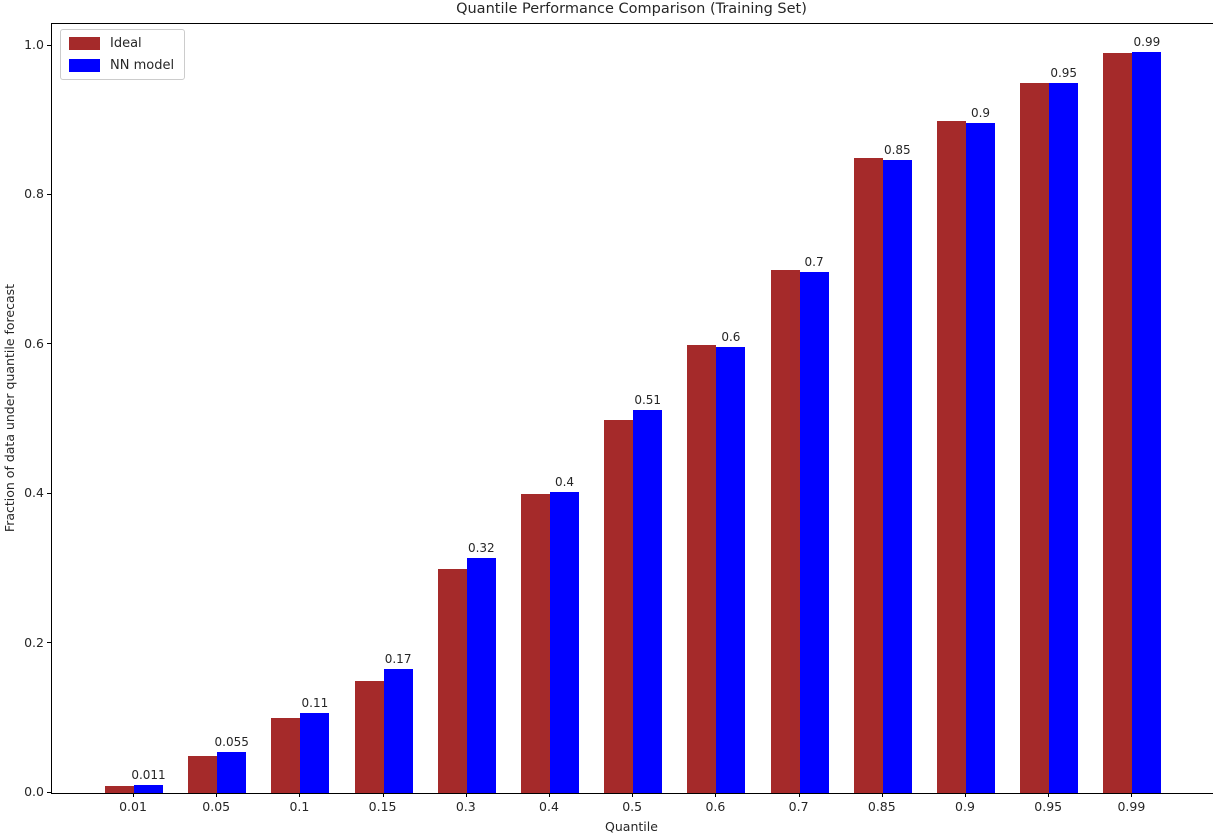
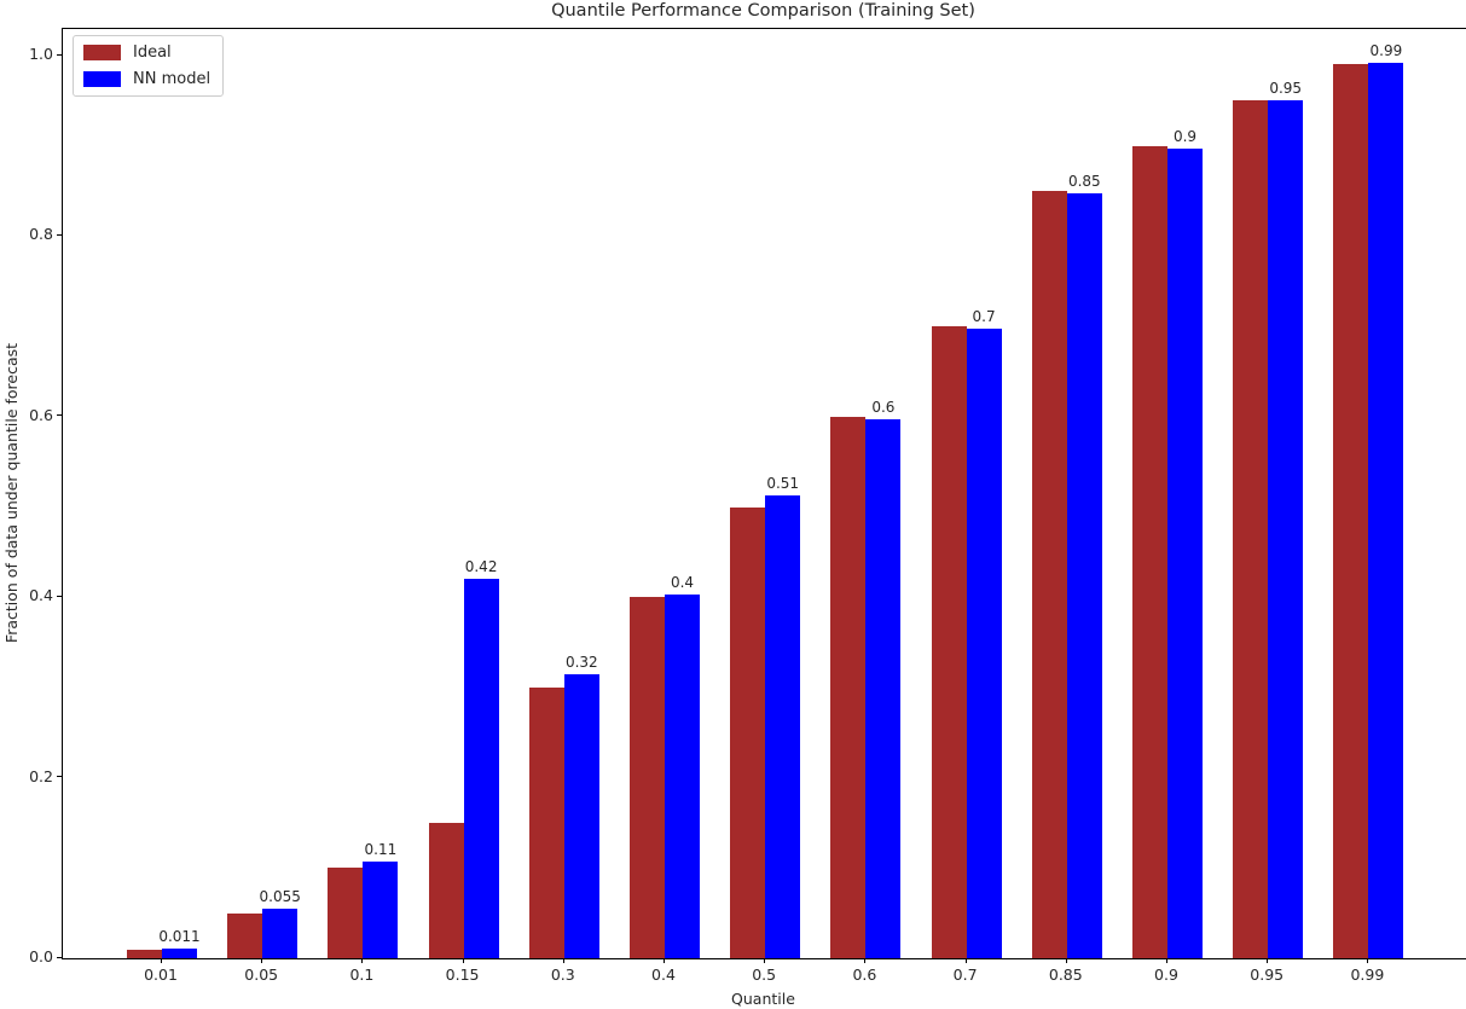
NN model/0.15: 0.17 -> 0.42
